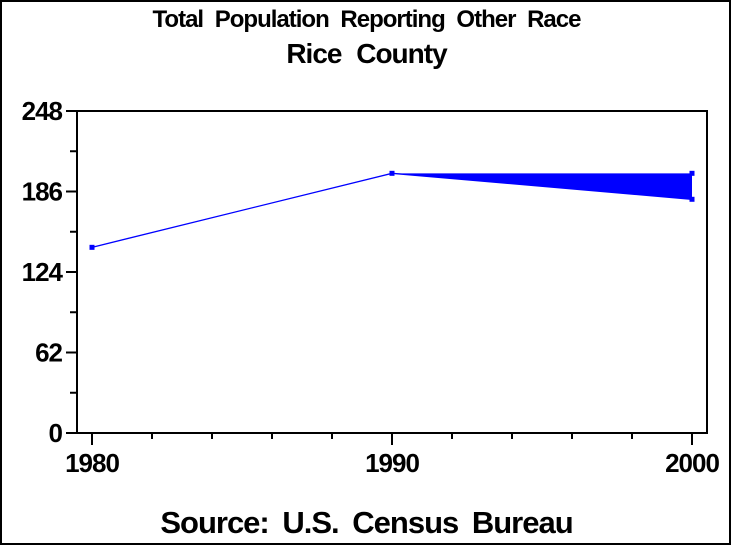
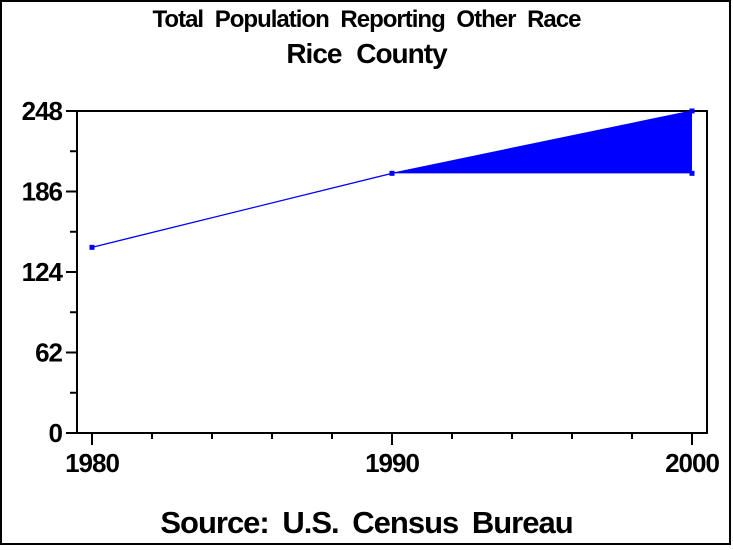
2000: 180 -> 248
